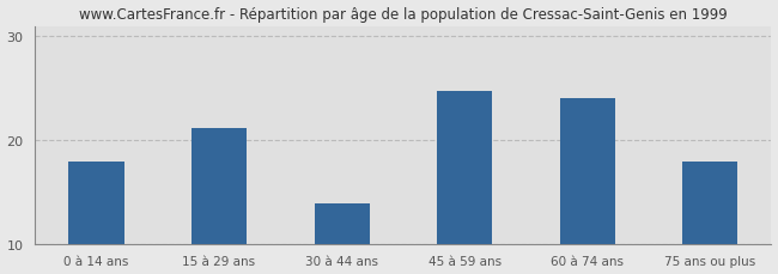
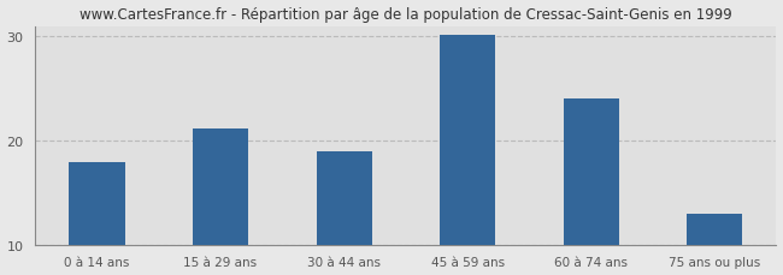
30 à 44 ans: 14.0 -> 19.0
45 à 59 ans: 24.8 -> 30.1
75 ans ou plus: 18.0 -> 13.0
